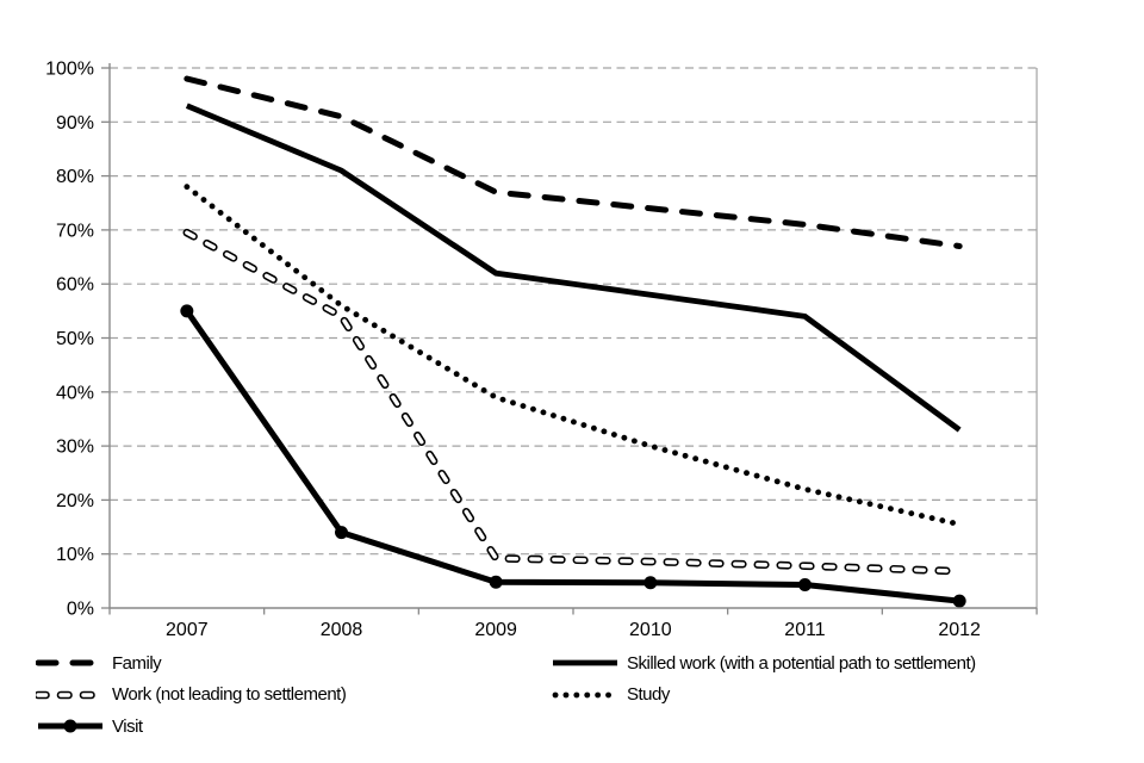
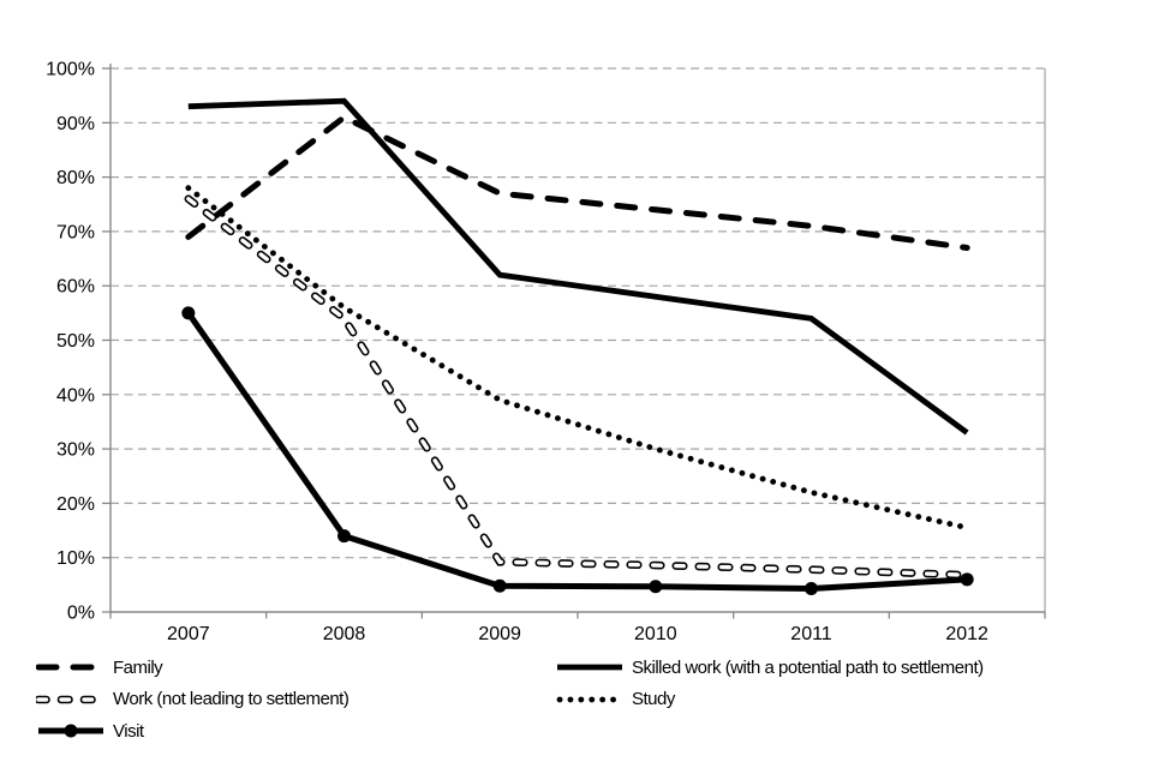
Family/2007: 98% -> 69%
Work (not leading to settlement)/2007: 70% -> 76%
Skilled work (with a potential path to settlement)/2008: 81% -> 94%
Visit/2012: 1% -> 6%
